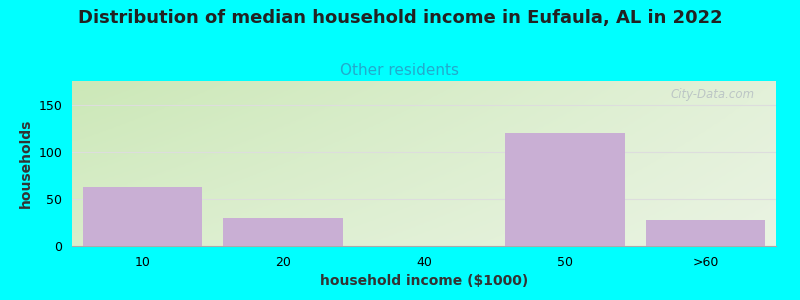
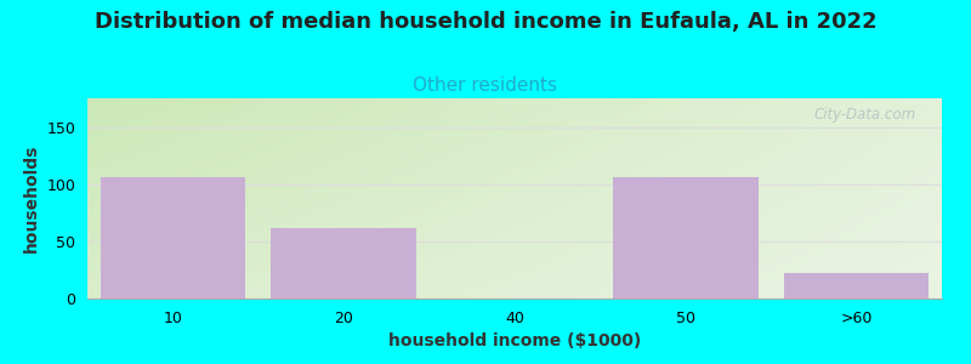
10: 63 -> 106
20: 30 -> 62
50: 120 -> 106
>60: 28 -> 22
